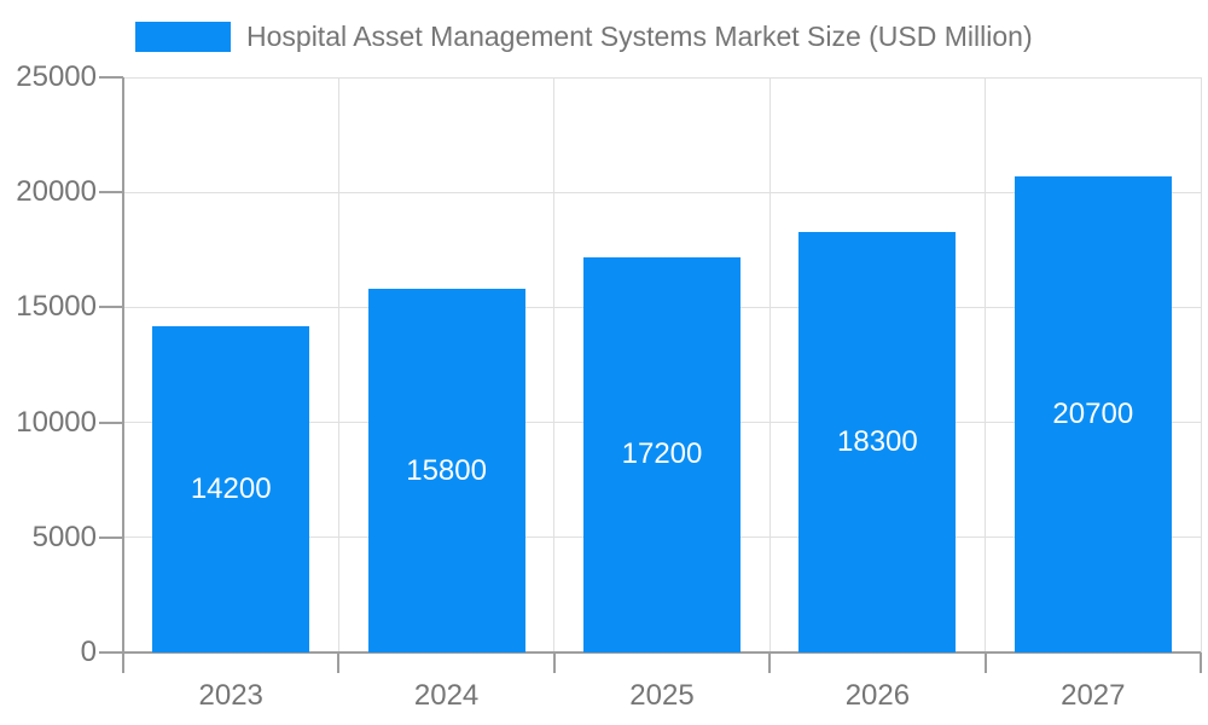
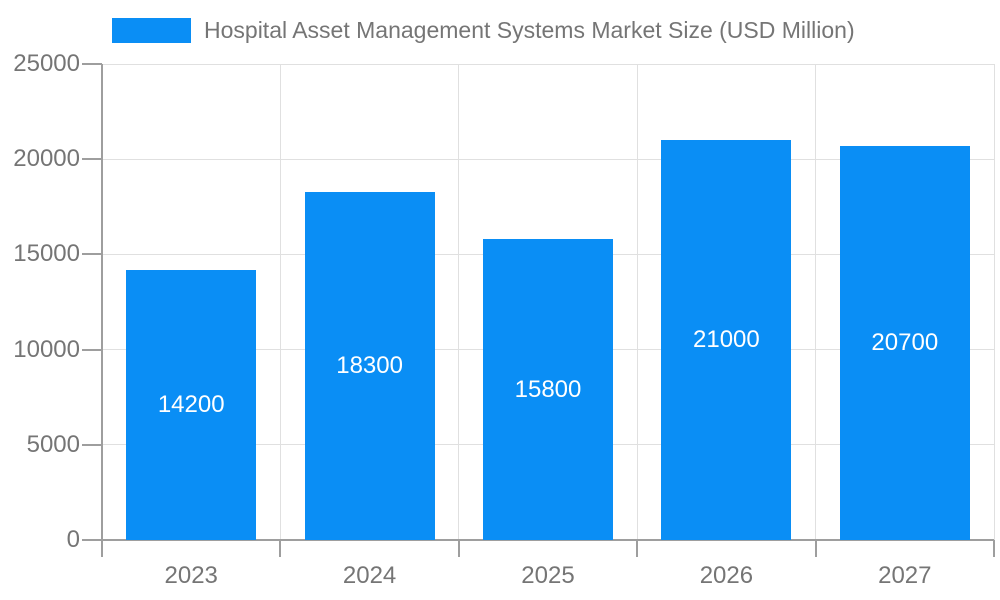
2024: 15800 -> 18300
2025: 17200 -> 15800
2026: 18300 -> 21000
